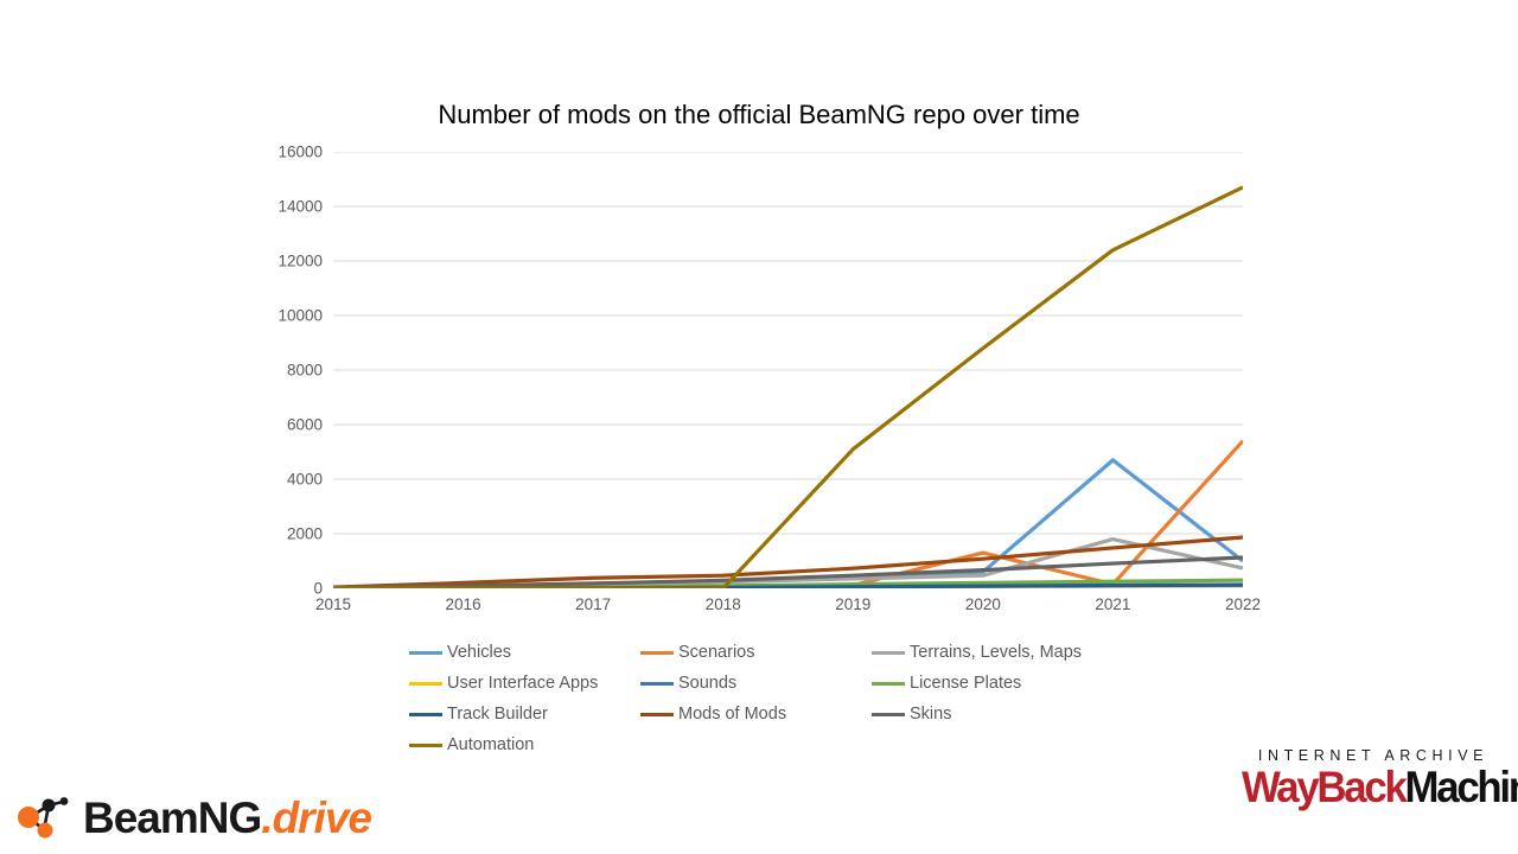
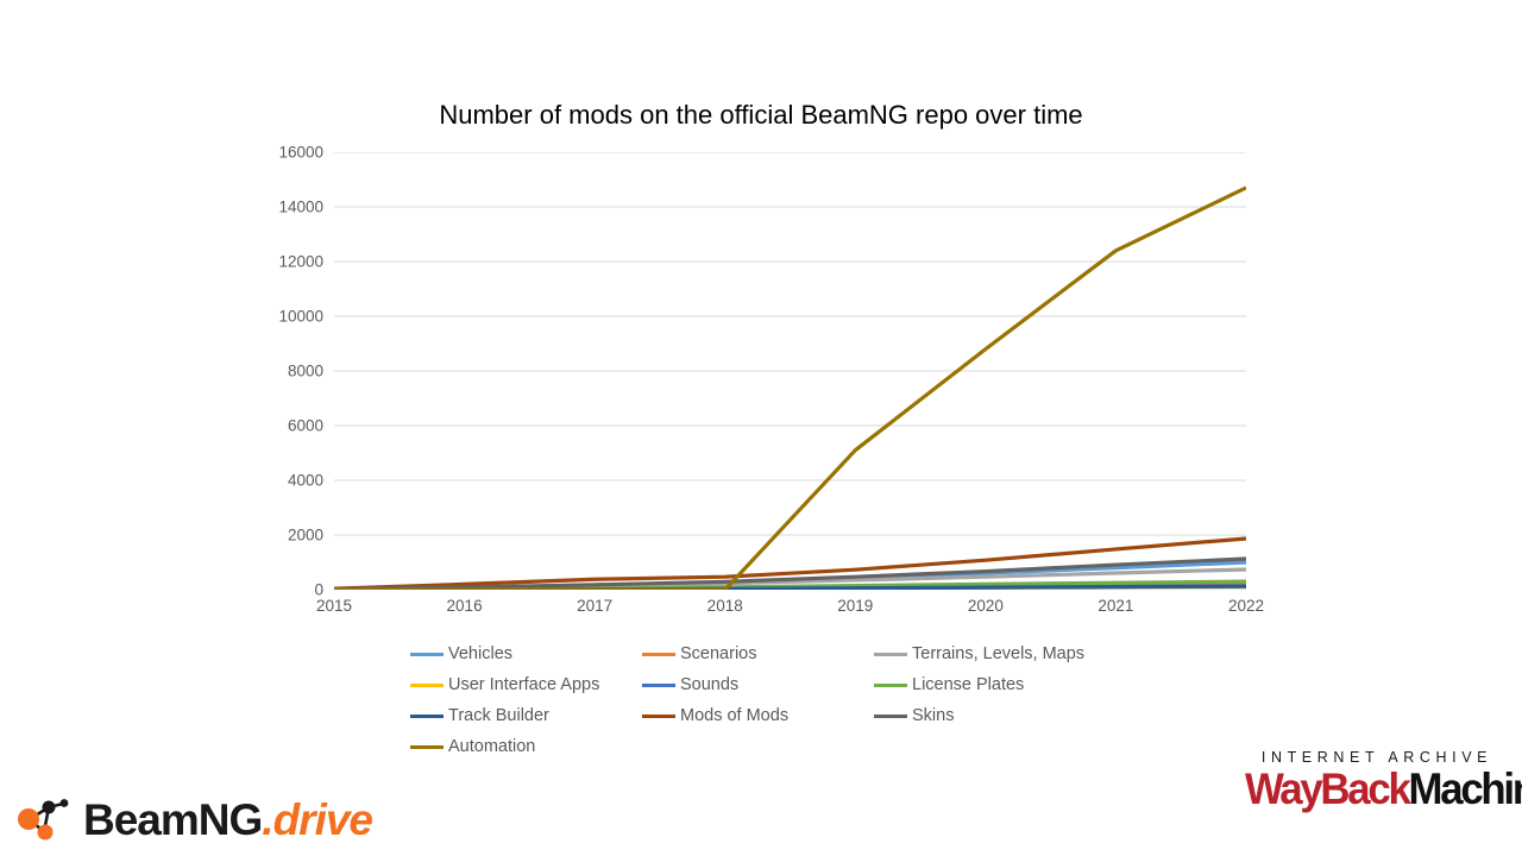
Scenarios/2020: 1300 -> 100
Vehicles/2021: 4700 -> 800
Terrains, Levels, Maps/2021: 1800 -> 600
Scenarios/2022: 5400 -> 200
